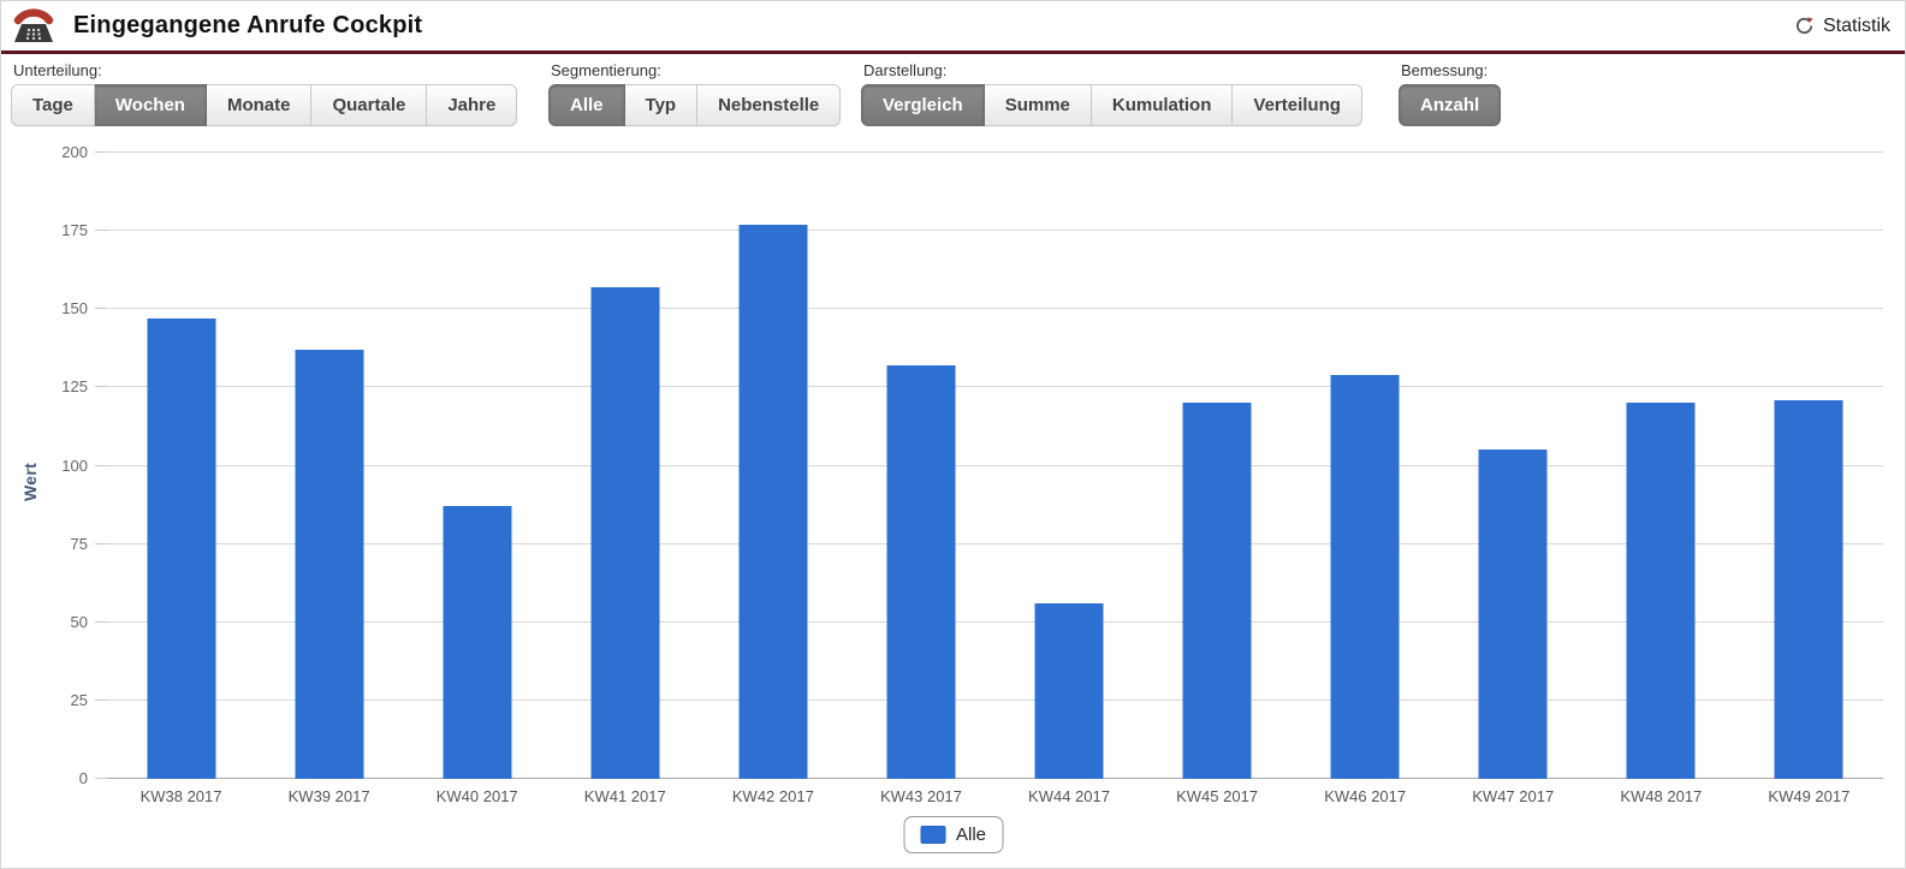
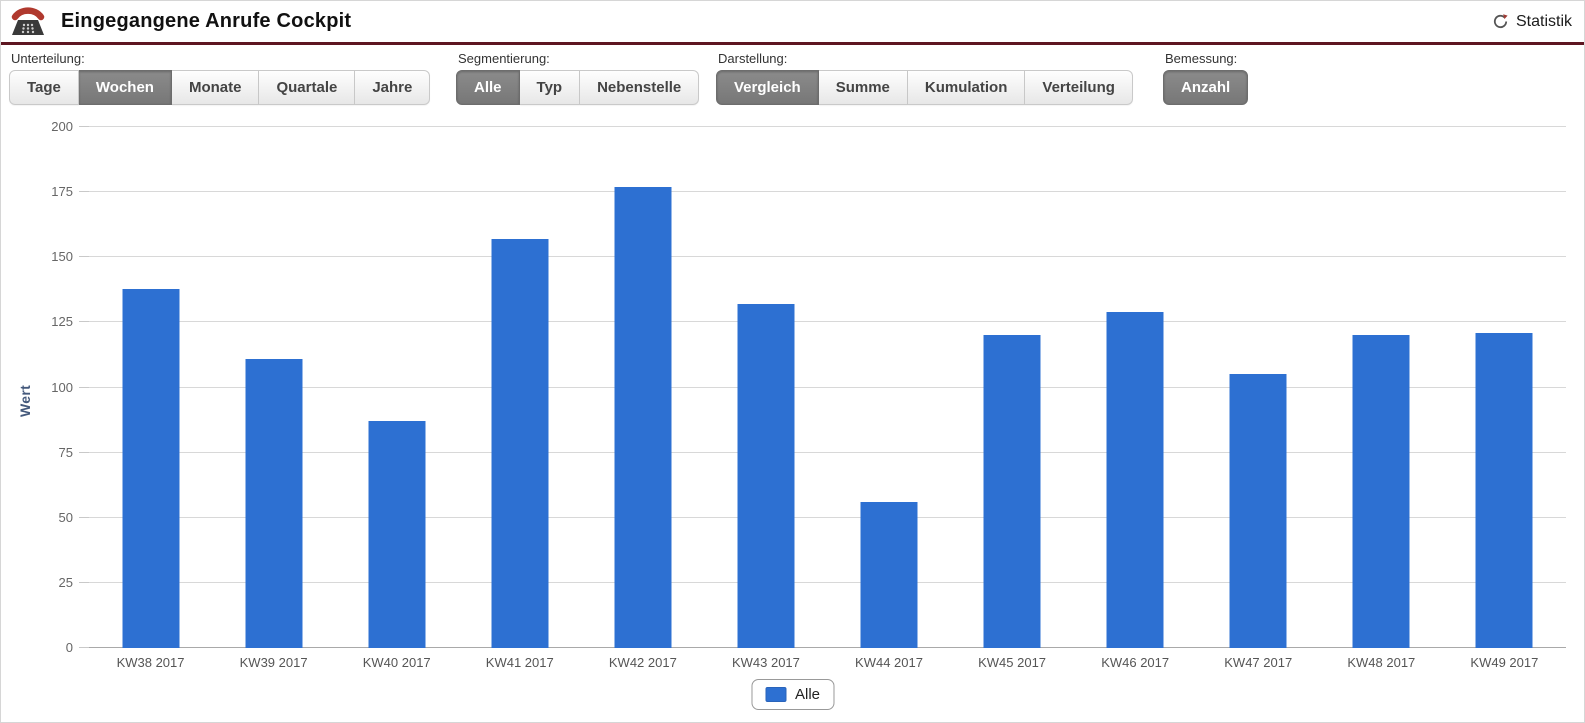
KW38 2017: 147 -> 138
KW39 2017: 137 -> 111
